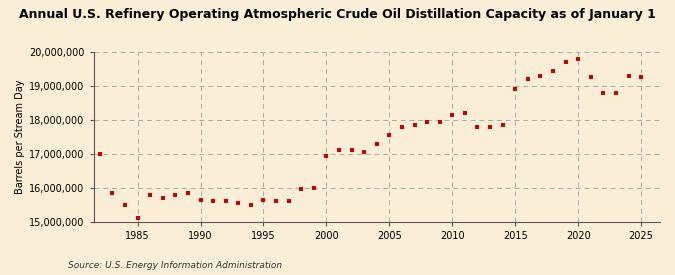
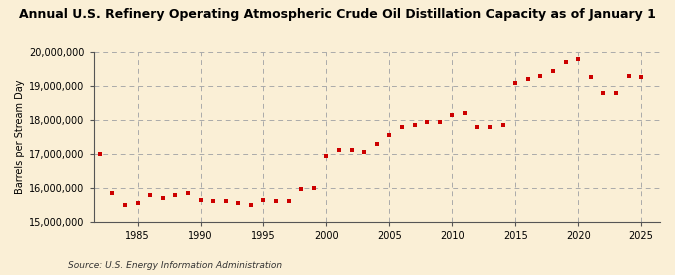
1985: 15,100,000 -> 15,550,000
2015: 18,900,000 -> 19,100,000
